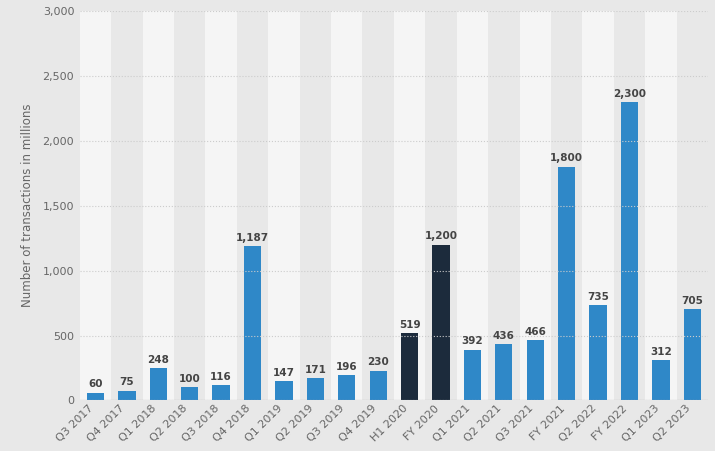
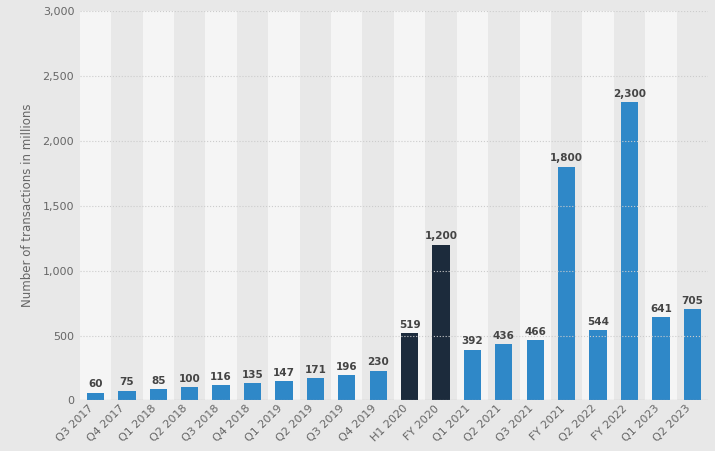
Q1 2018: 248 -> 85
Q4 2018: 1,187 -> 135
Q2 2022: 735 -> 544
Q1 2023: 312 -> 641
